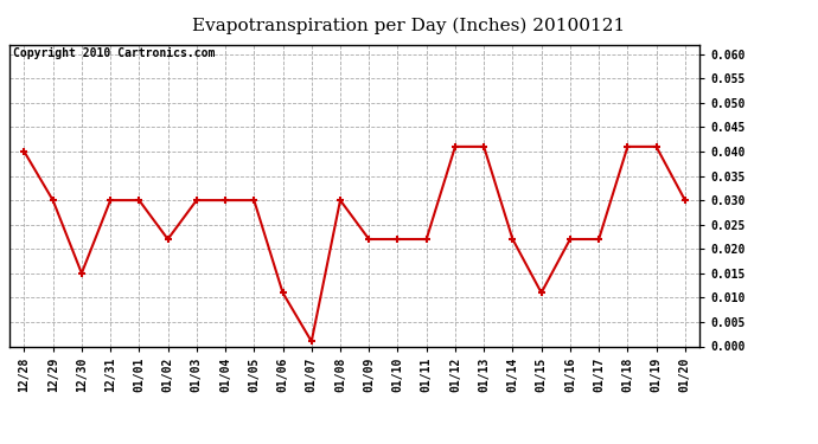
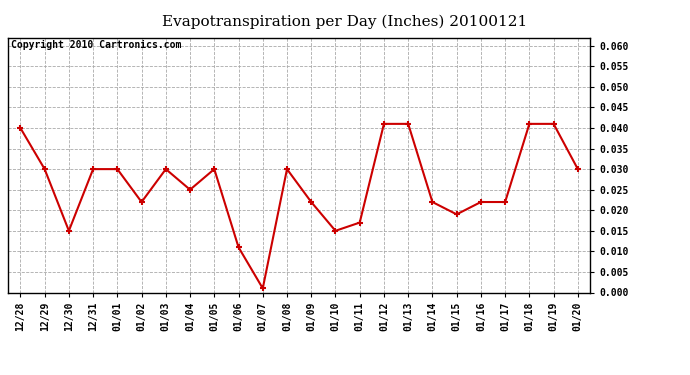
01/04: 0.030 -> 0.025
01/10: 0.022 -> 0.015
01/11: 0.022 -> 0.017
01/15: 0.011 -> 0.019
